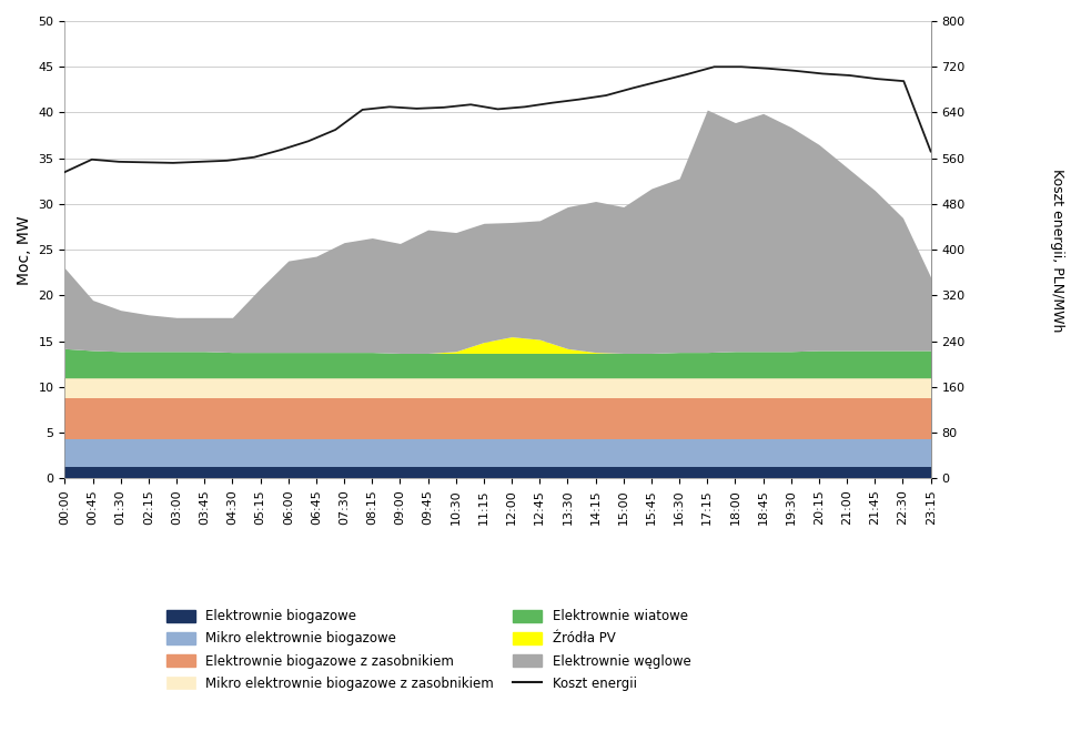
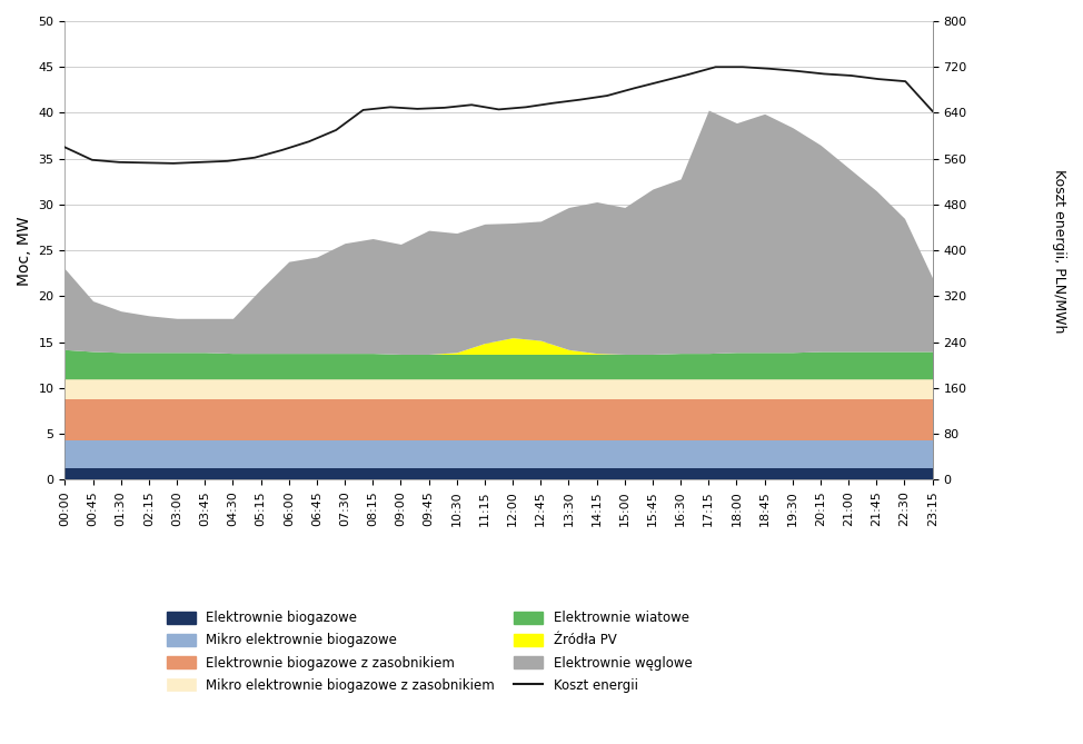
Koszt energii/00:00: 536 -> 580
Koszt energii/23:15: 572 -> 643
